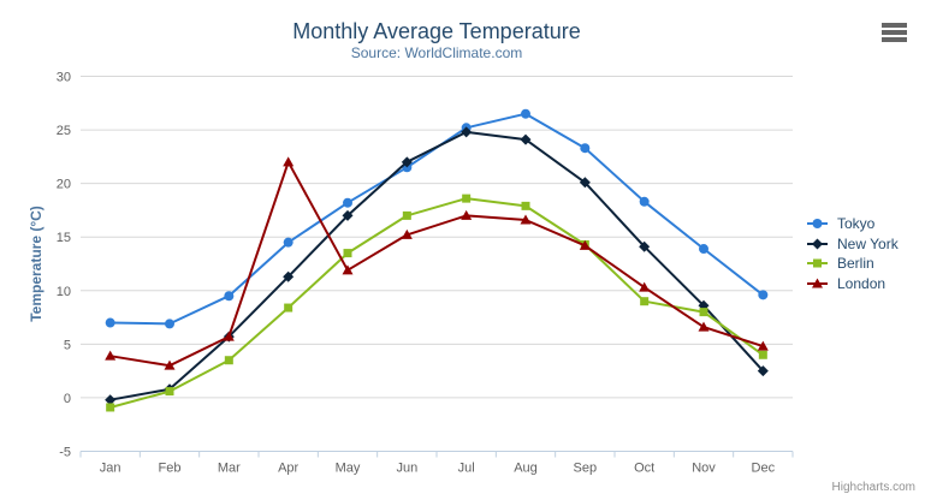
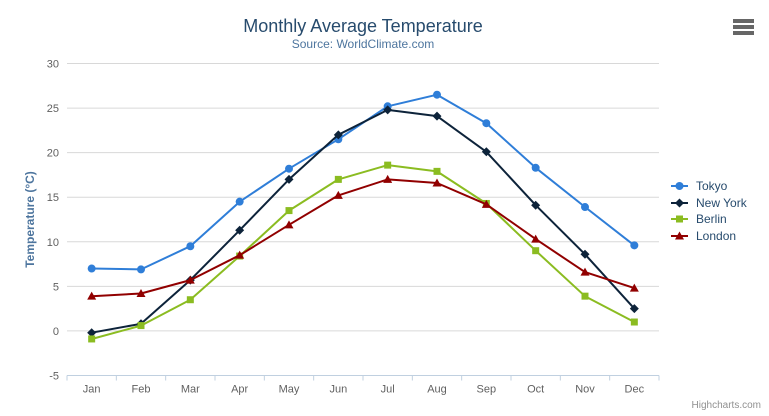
London/Feb: 3 -> 4
London/Apr: 22 -> 8
Berlin/Nov: 8 -> 4
Berlin/Dec: 4 -> 1
